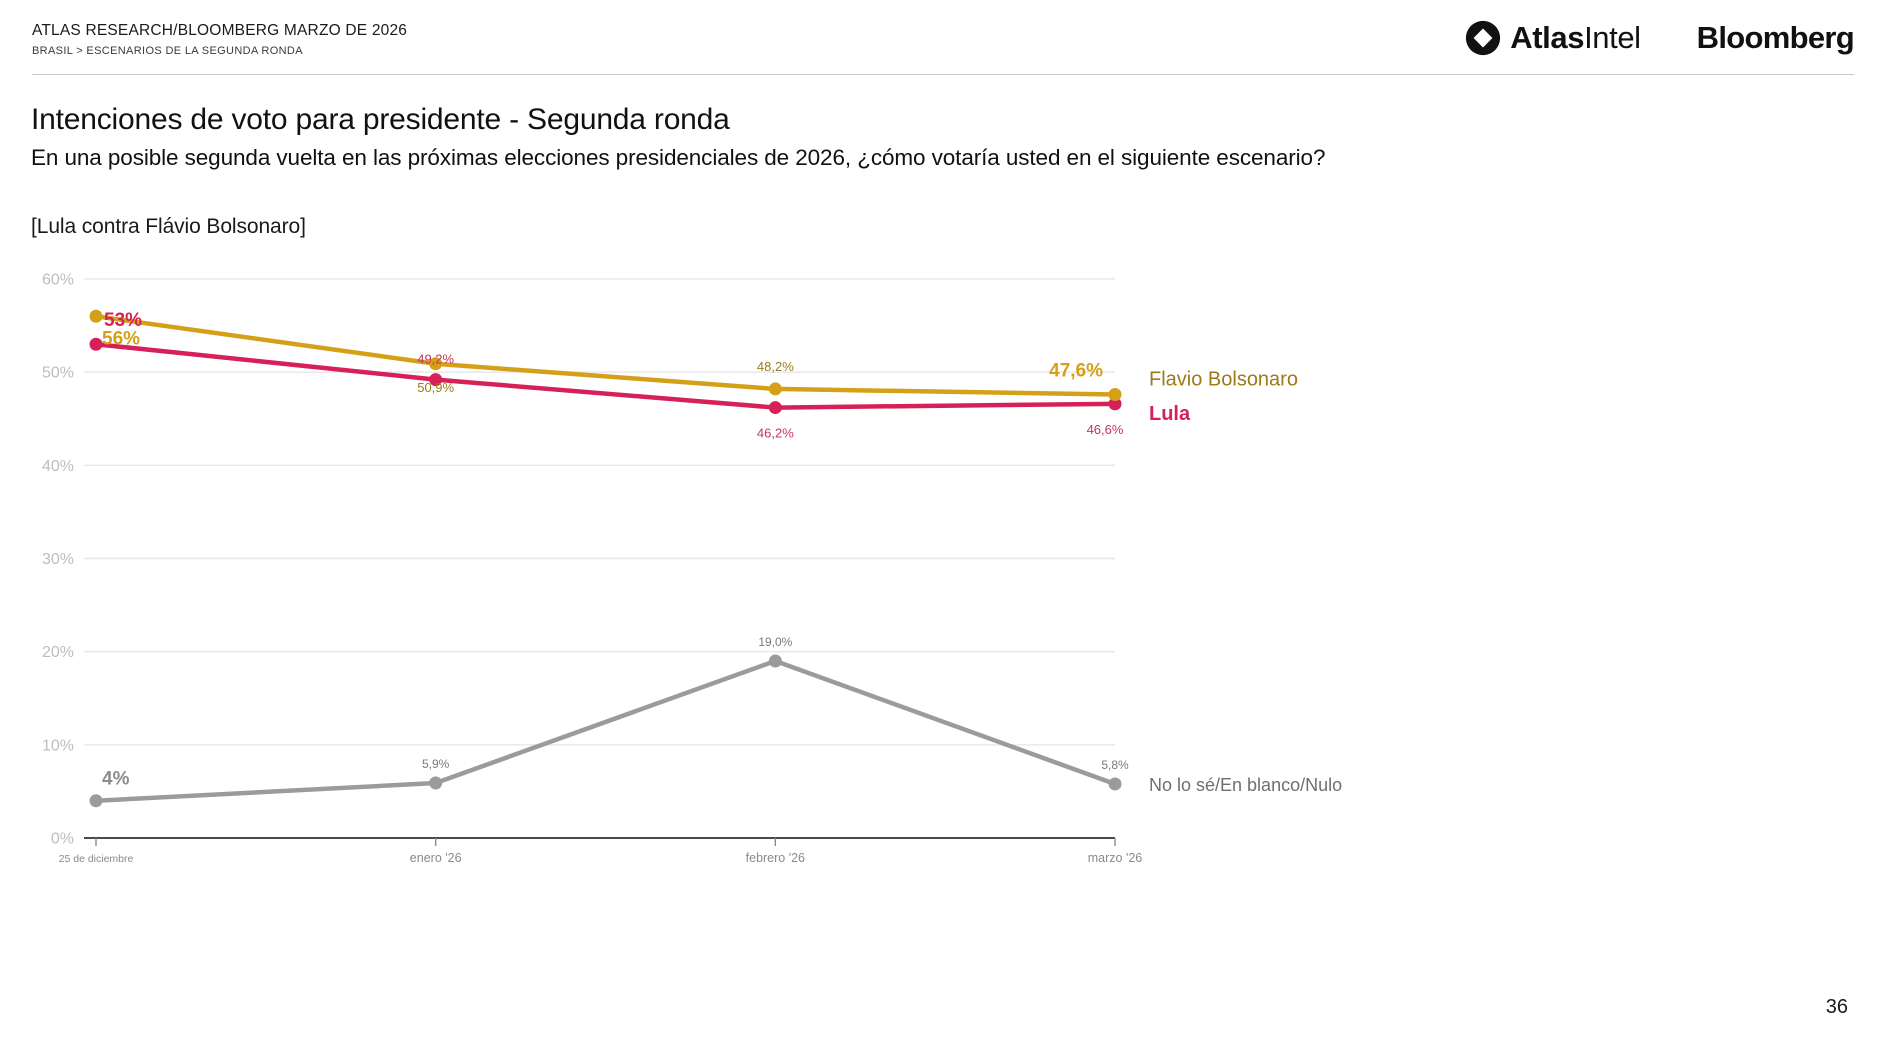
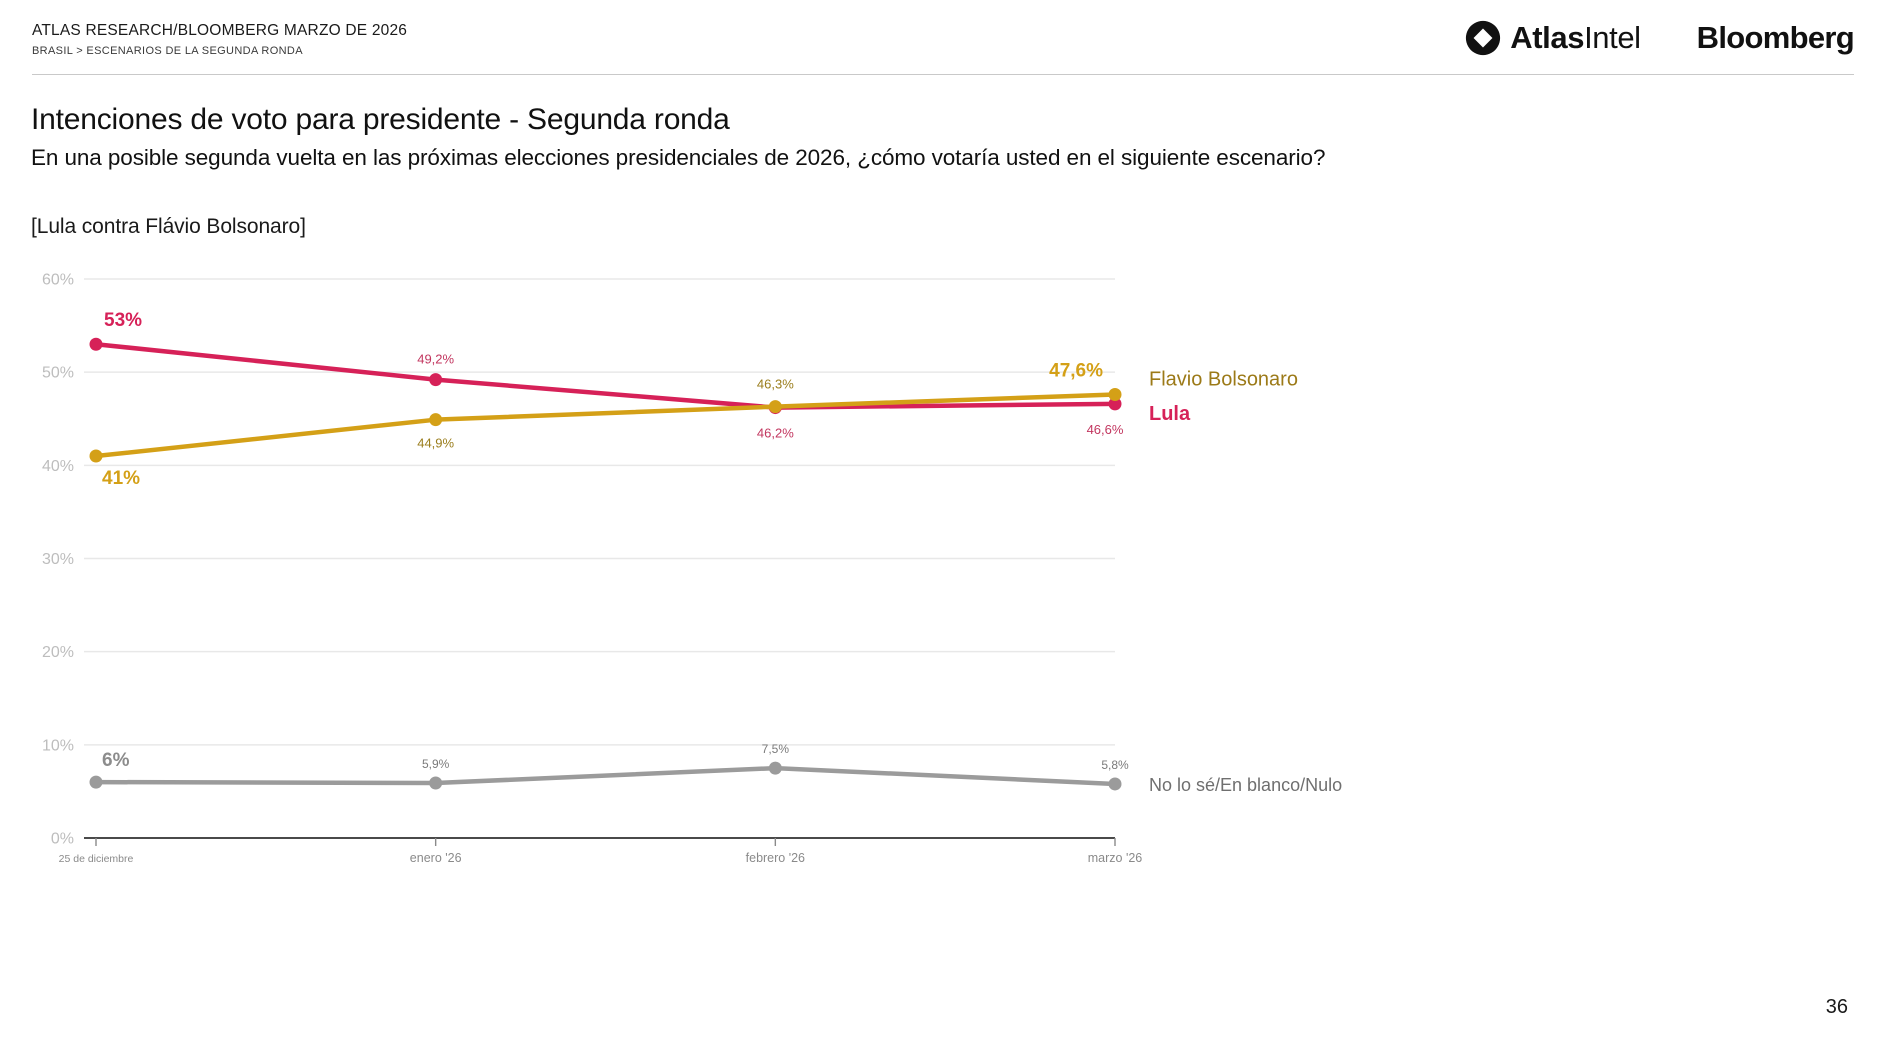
Flavio Bolsonaro/25 de diciembre: 56% -> 41%
No lo sé/En blanco/Nulo/25 de diciembre: 4% -> 6%
Flavio Bolsonaro/enero '26: 50,9% -> 44,9%
Flavio Bolsonaro/febrero '26: 48,2% -> 46,3%
No lo sé/En blanco/Nulo/febrero '26: 19,0% -> 7,5%
